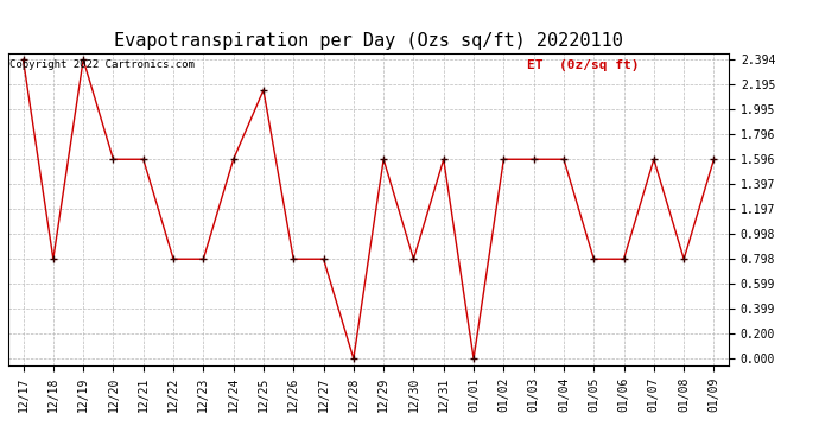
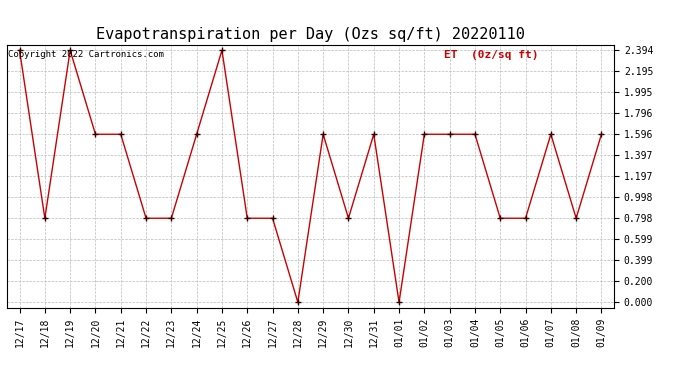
12/25: 2.15 -> 2.39
